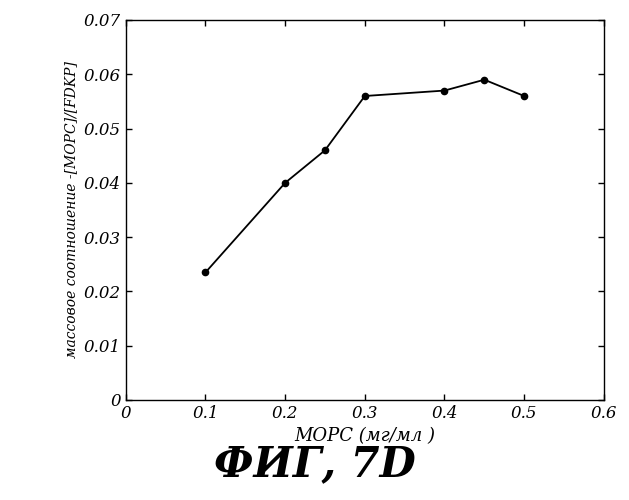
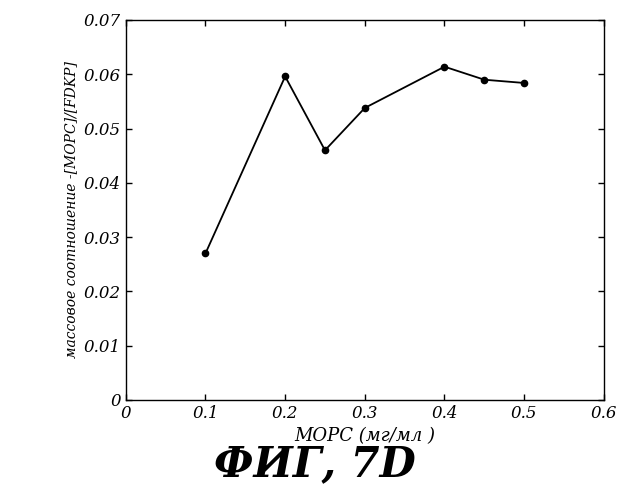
0.1: 0.0235 -> 0.0270
0.2: 0.0400 -> 0.0596
0.3: 0.0560 -> 0.0538
0.4: 0.0570 -> 0.0614
0.5: 0.0560 -> 0.0584
